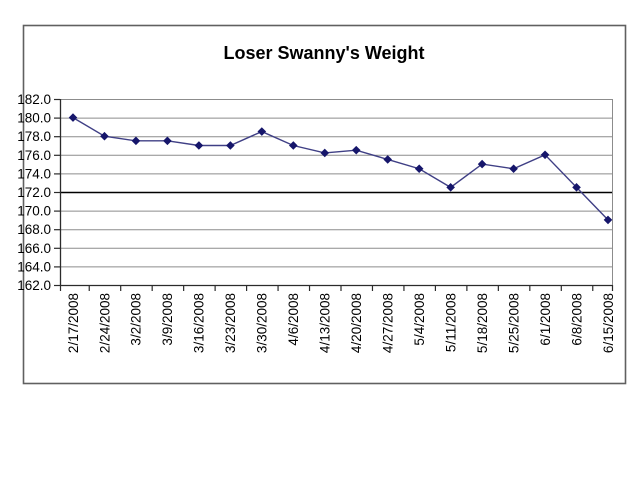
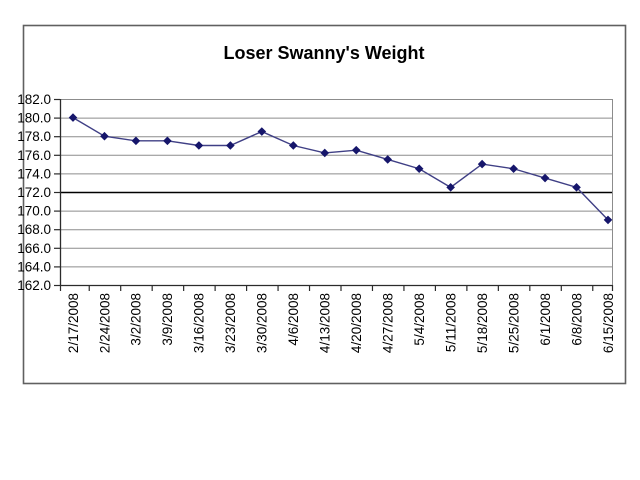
6/1/2008: 176 -> 174
